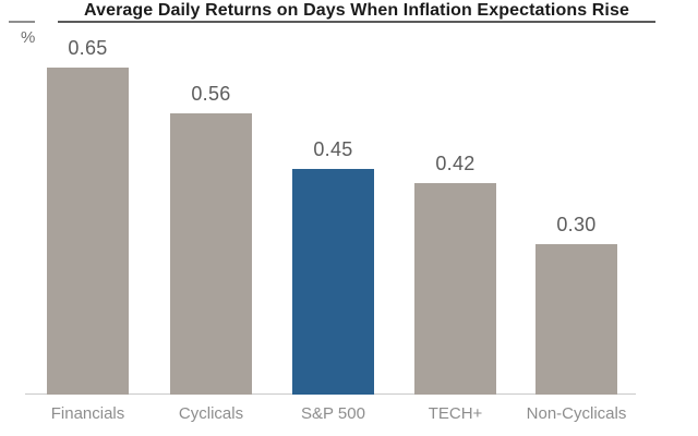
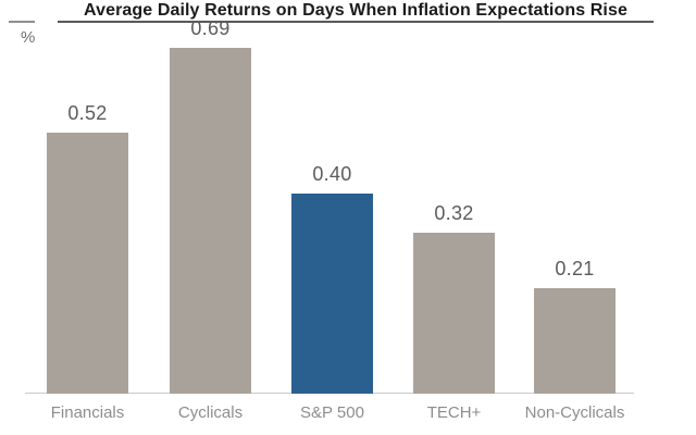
Financials: 0.65 -> 0.52
Cyclicals: 0.56 -> 0.69
S&P 500: 0.45 -> 0.40
TECH+: 0.42 -> 0.32
Non-Cyclicals: 0.30 -> 0.21
